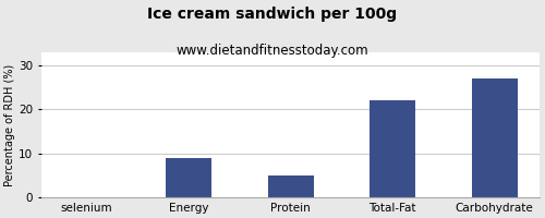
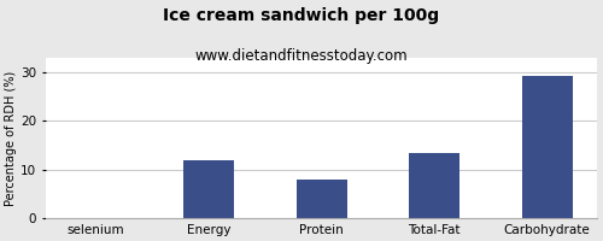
Energy: 9.0 -> 12.0
Protein: 5.0 -> 8.0
Total-Fat: 22.0 -> 13.5
Carbohydrate: 27.0 -> 29.2
